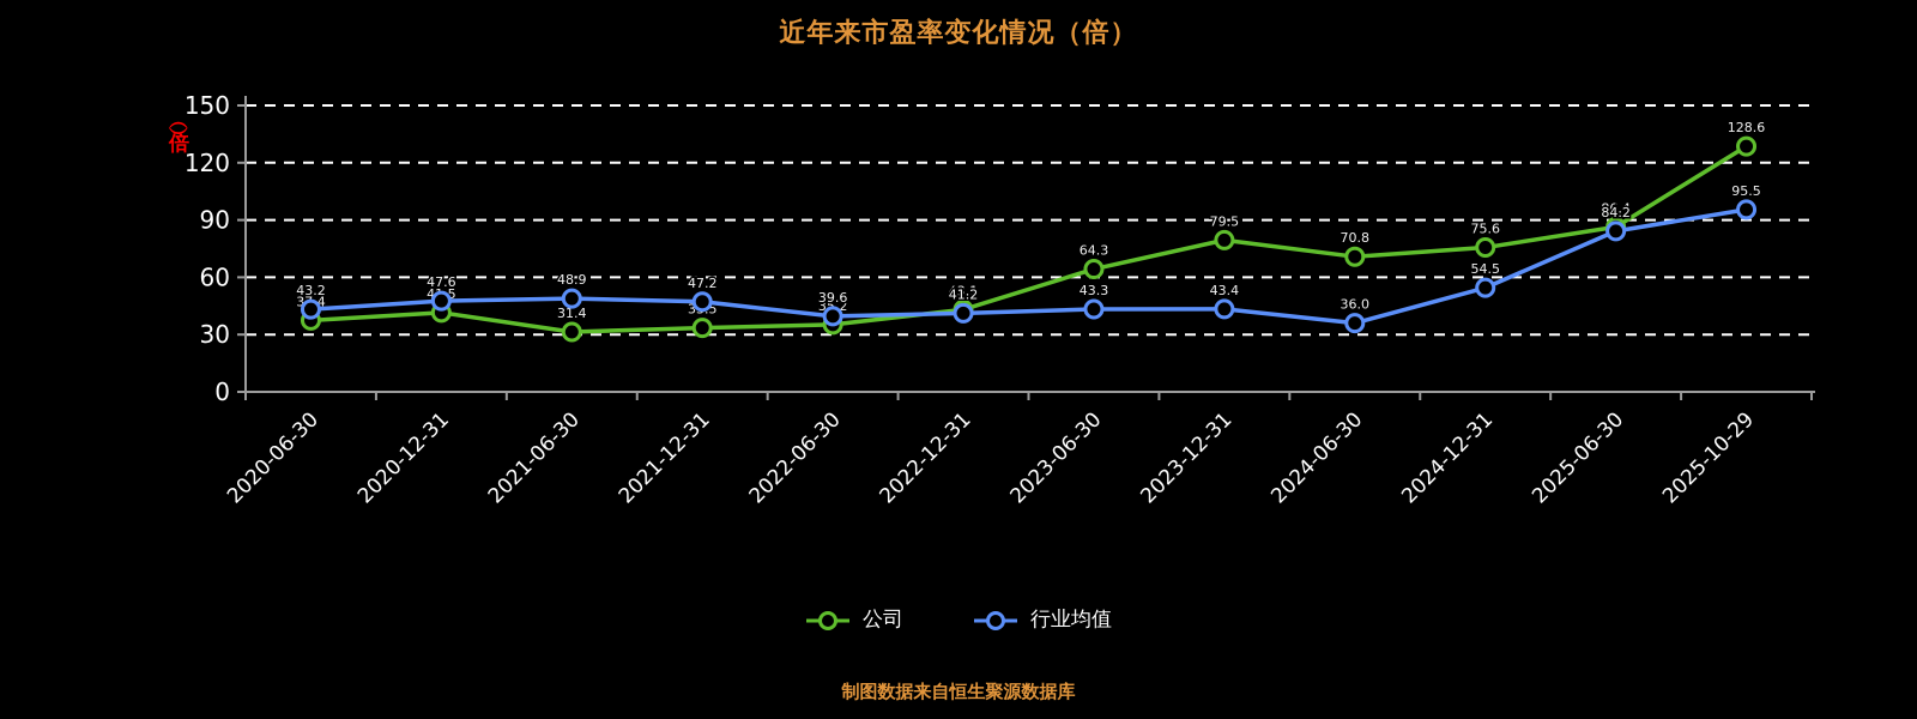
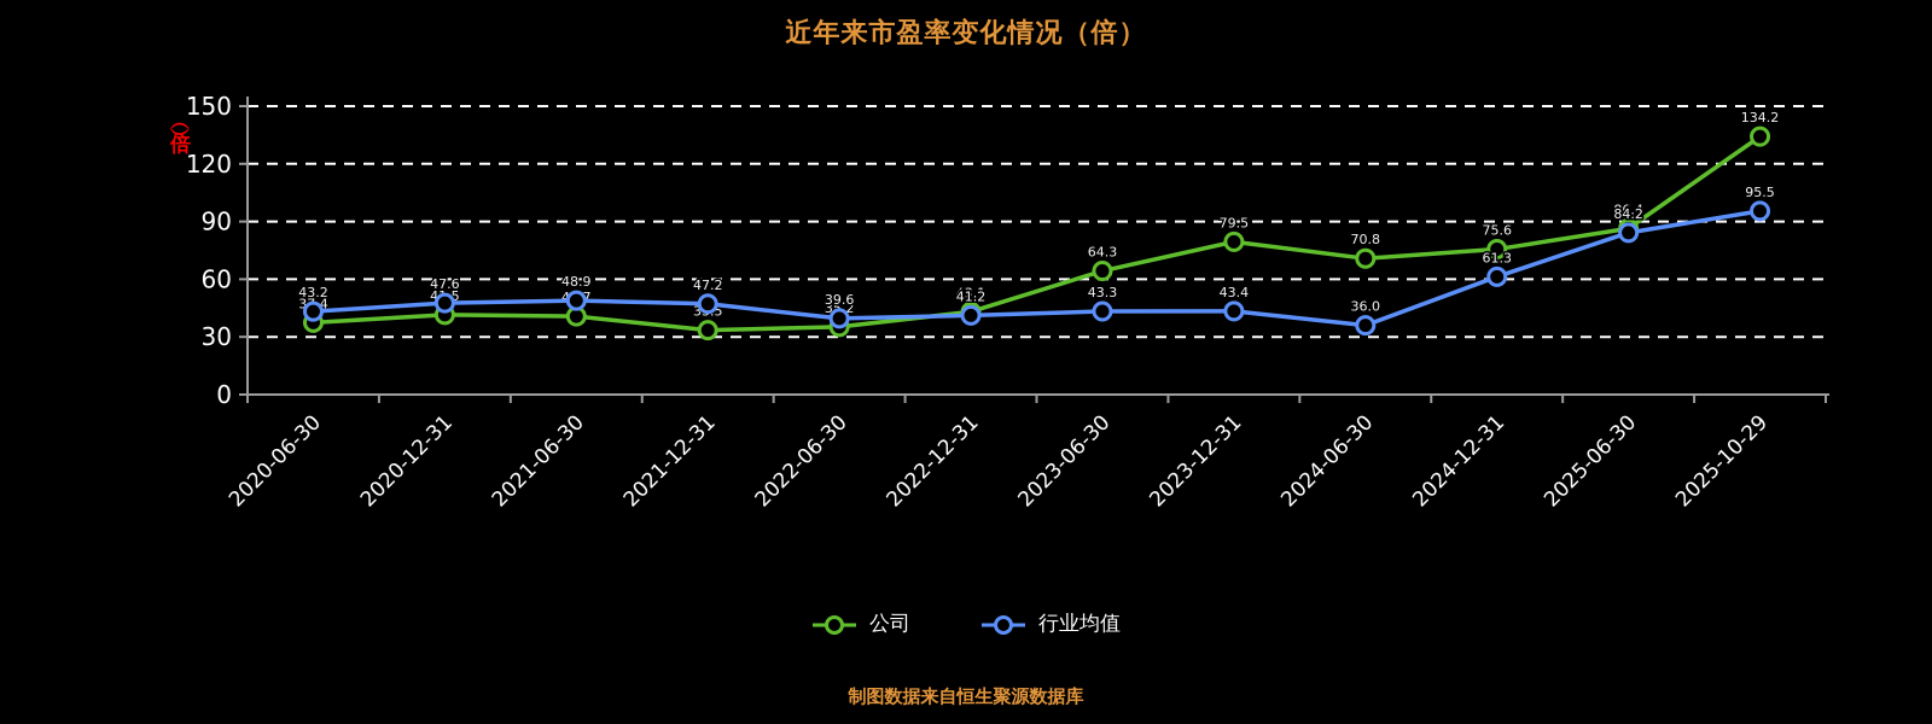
公司/2021-06-30: 31.4 -> 40.7
行业均值/2024-12-31: 54.5 -> 61.3
公司/2025-10-29: 128.6 -> 134.2
